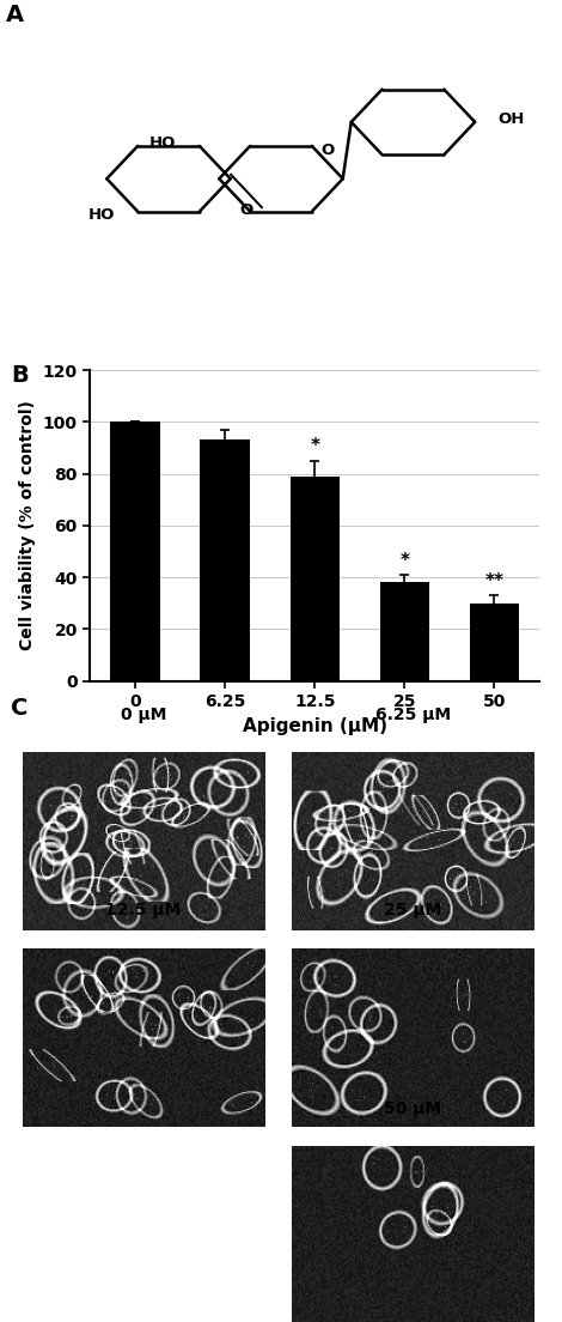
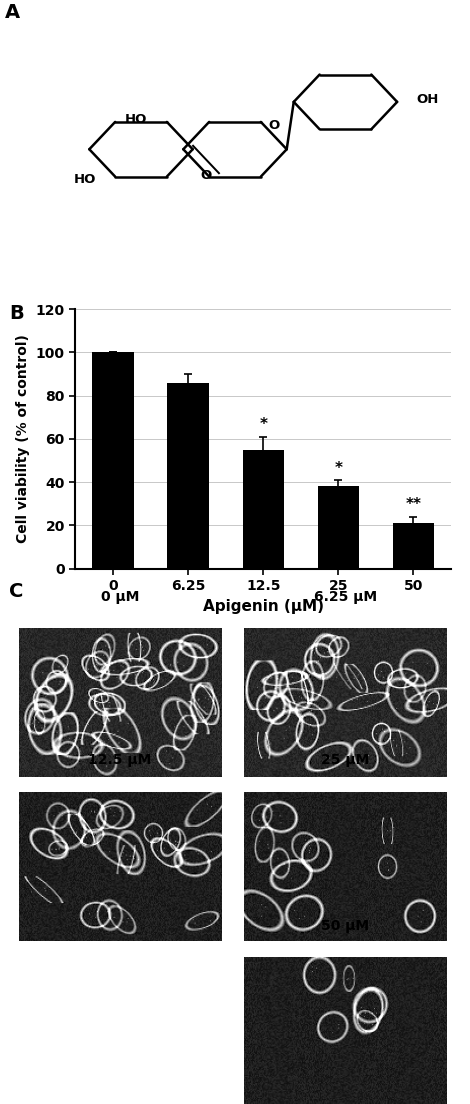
6.25: 93 -> 86
12.5: 79 -> 55
50: 30 -> 21
